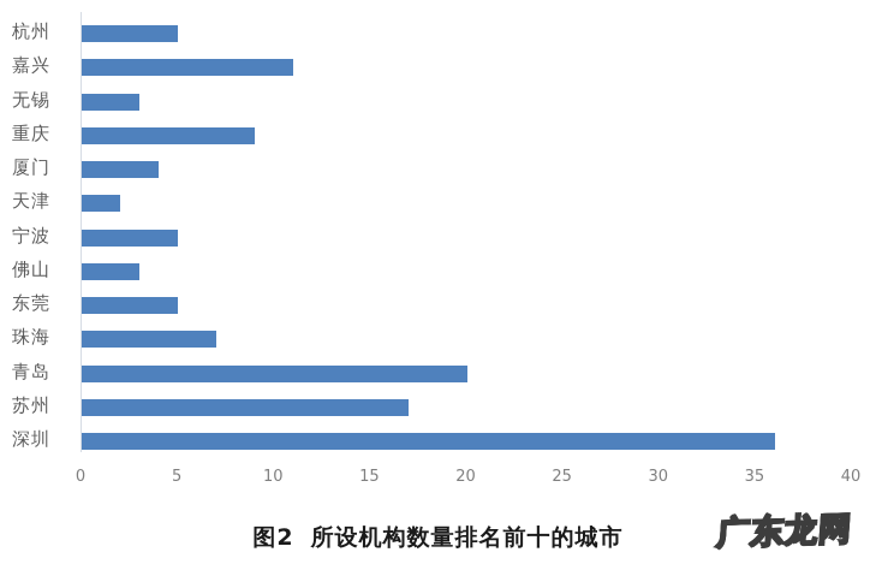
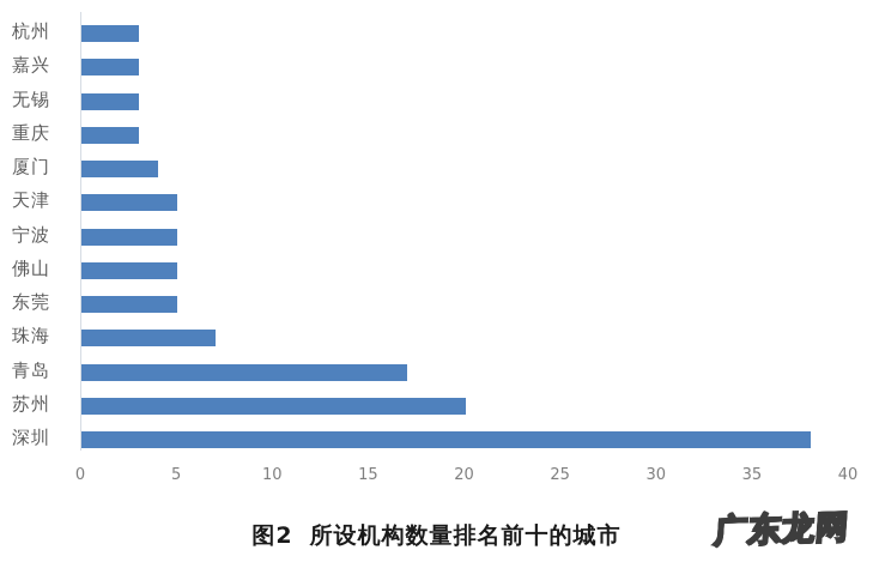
杭州: 5 -> 3
嘉兴: 11 -> 3
重庆: 9 -> 3
天津: 2 -> 5
佛山: 3 -> 5
青岛: 20 -> 17
苏州: 17 -> 20
深圳: 36 -> 38
